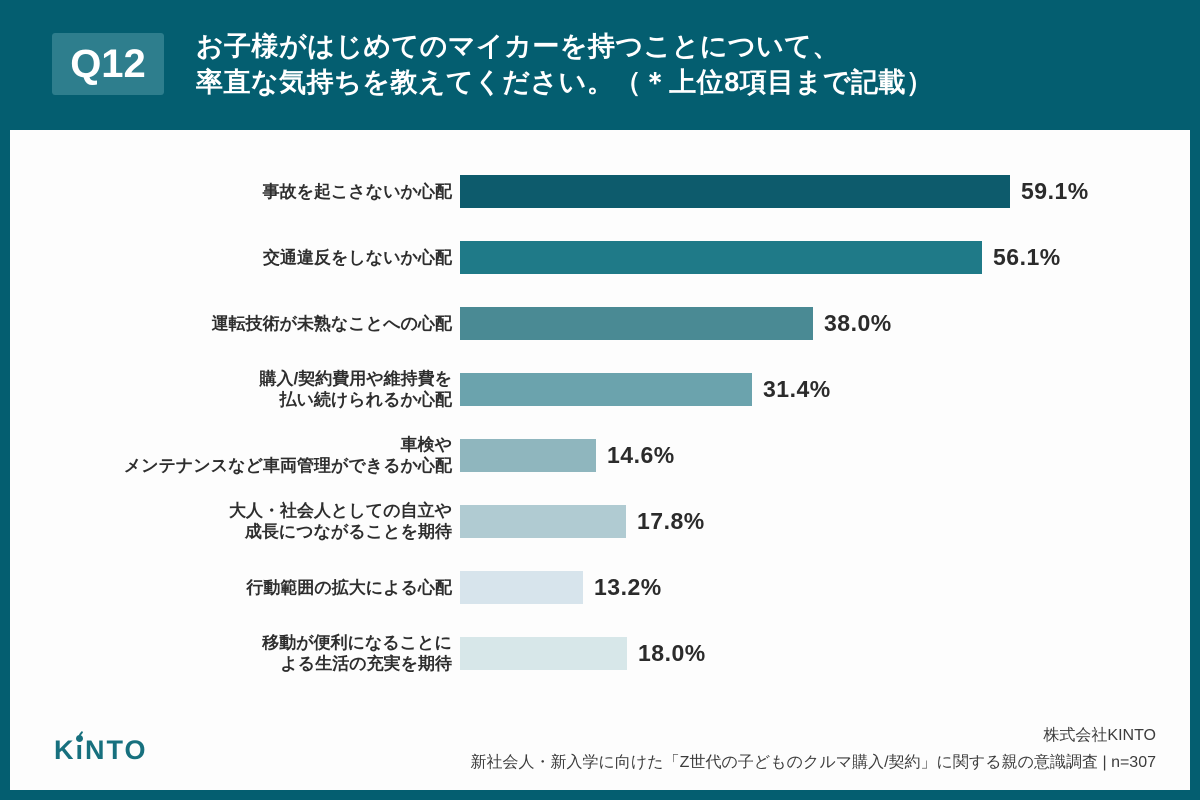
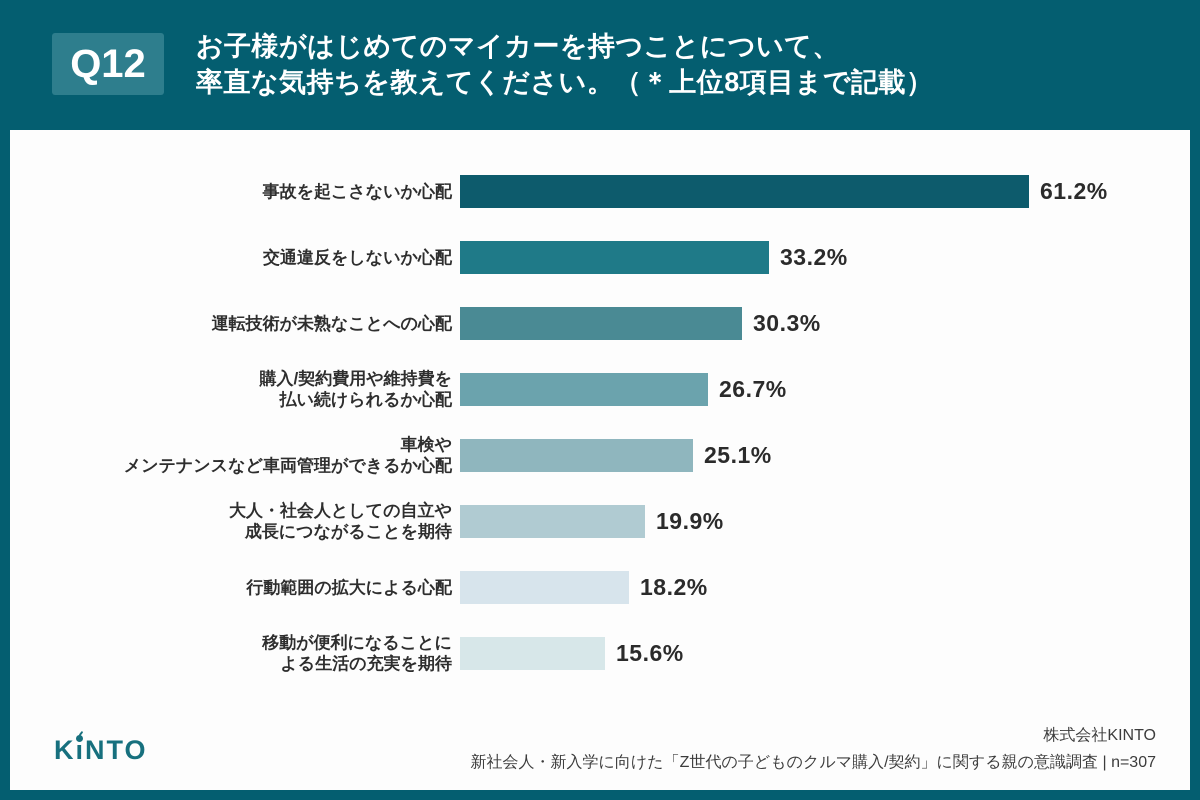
事故を起こさないか心配: 59.1% -> 61.2%
交通違反をしないか心配: 56.1% -> 33.2%
運転技術が未熟なことへの心配: 38.0% -> 30.3%
購入/契約費用や維持費を払い続けられるか心配: 31.4% -> 26.7%
車検やメンテナンスなど車両管理ができるか心配: 14.6% -> 25.1%
大人・社会人としての自立や成長につながることを期待: 17.8% -> 19.9%
行動範囲の拡大による心配: 13.2% -> 18.2%
移動が便利になることによる生活の充実を期待: 18.0% -> 15.6%
